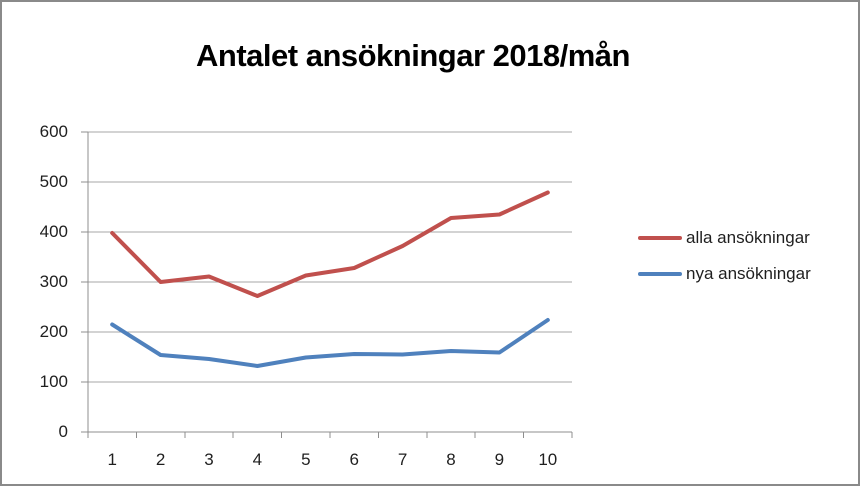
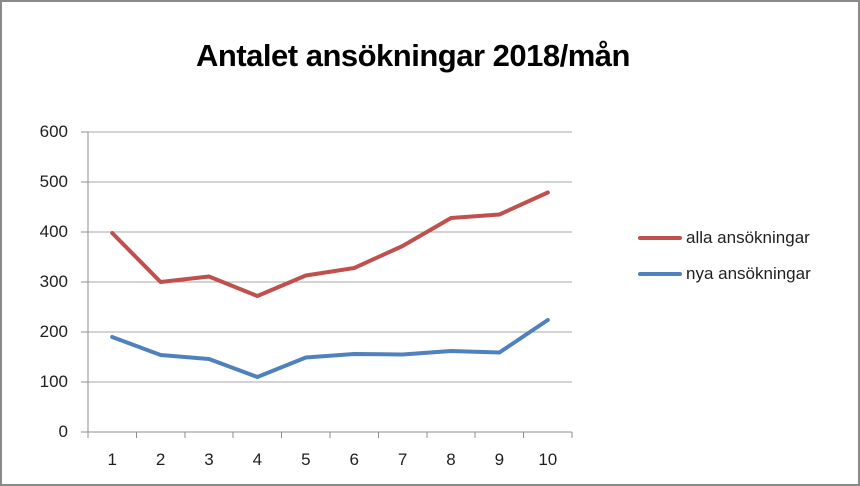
nya ansökningar/1: 220 -> 190
nya ansökningar/4: 130 -> 110
